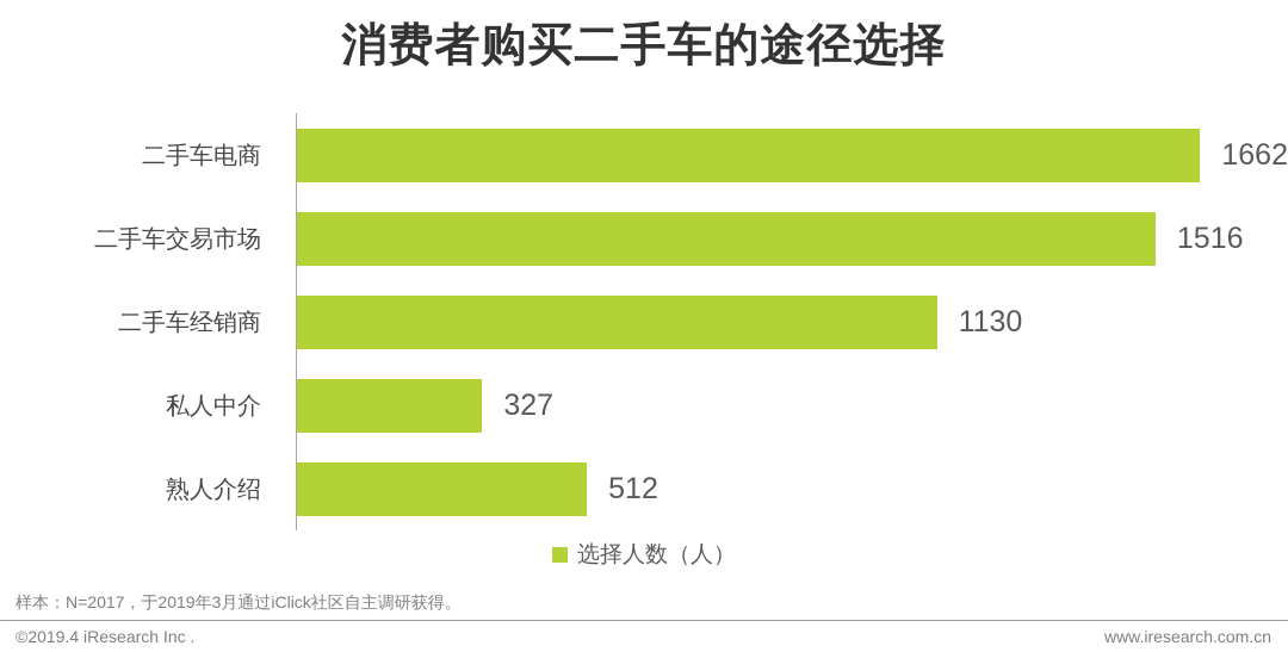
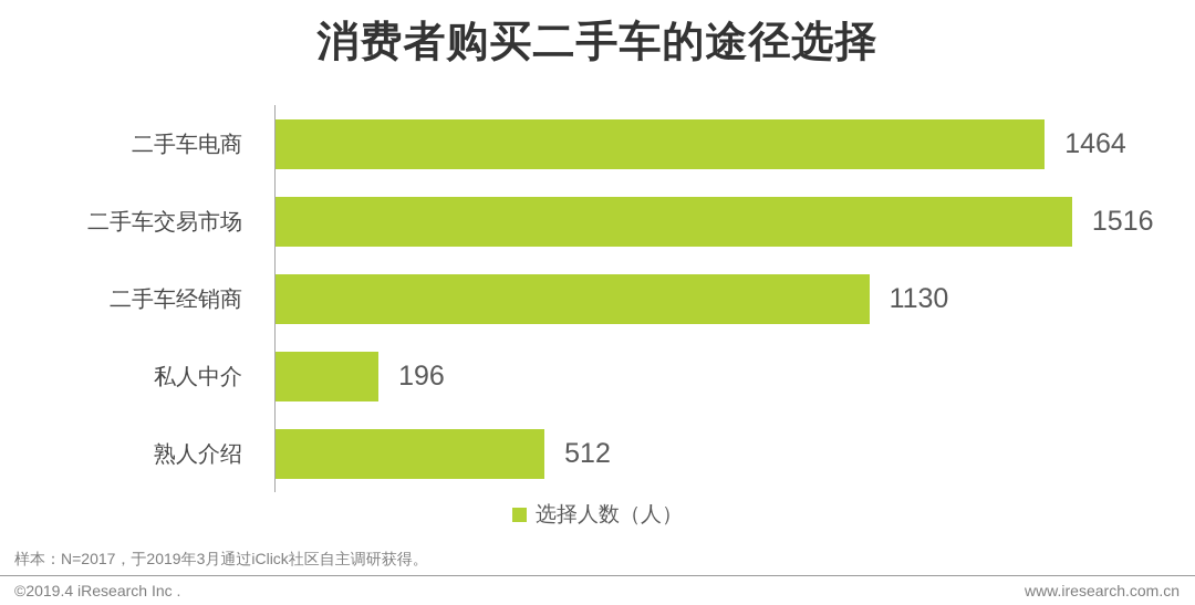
二手车电商: 1662 -> 1464
私人中介: 327 -> 196
